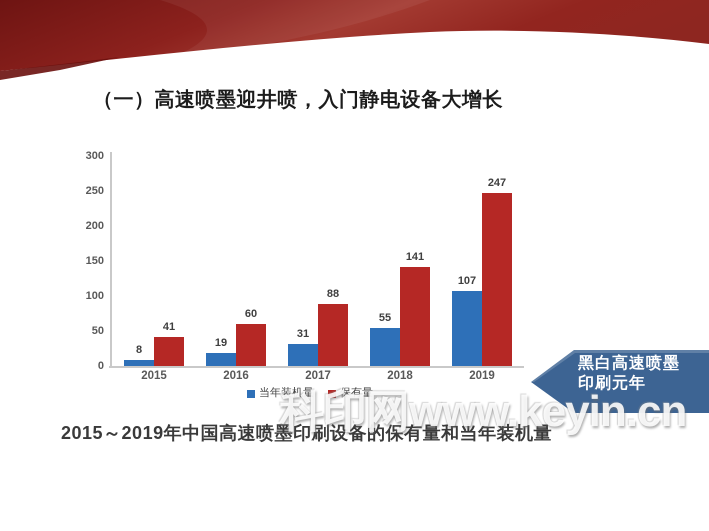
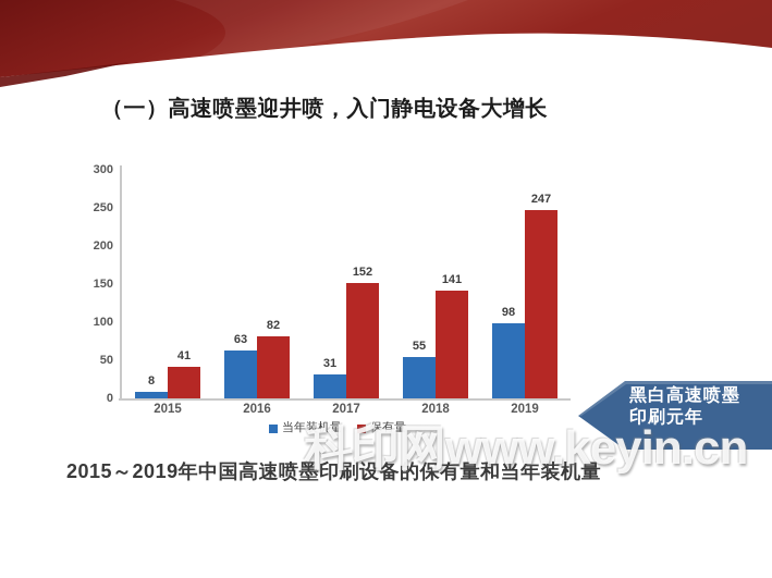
当年装机量/2016: 19 -> 63
保有量/2016: 60 -> 82
保有量/2017: 88 -> 152
当年装机量/2019: 107 -> 98
